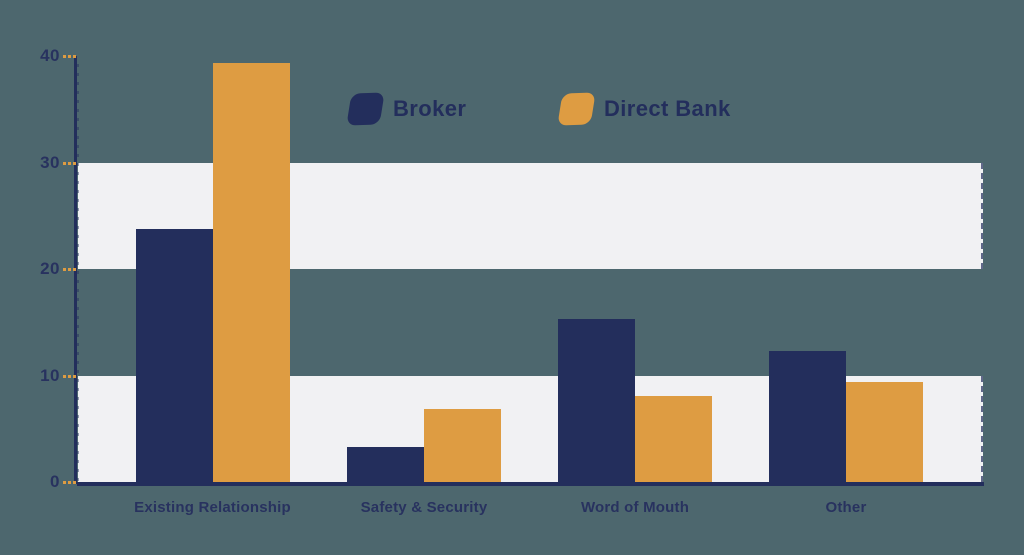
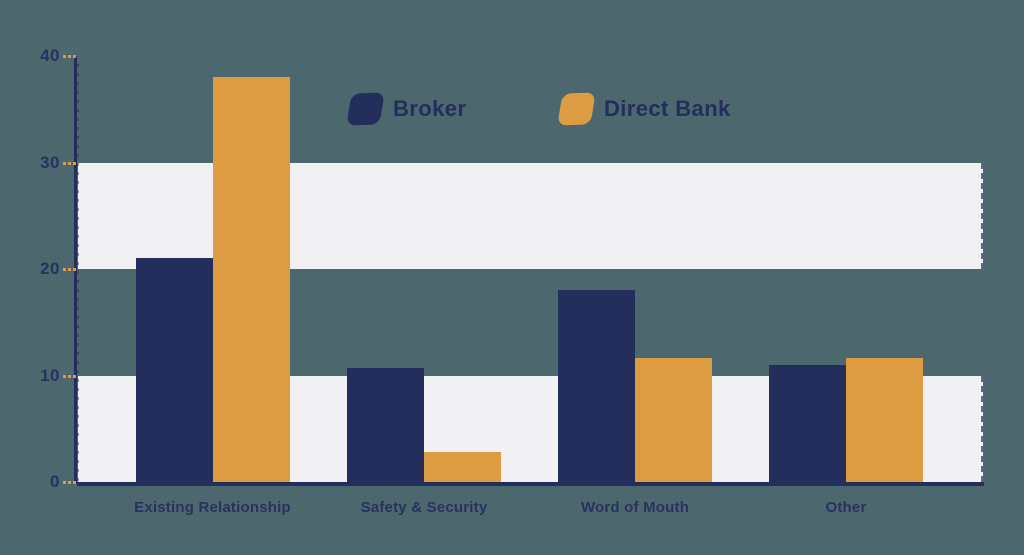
Broker/Existing Relationship: 23.8 -> 21.0
Direct Bank/Existing Relationship: 39.3 -> 38.0
Broker/Safety & Security: 3.3 -> 10.7
Direct Bank/Safety & Security: 6.9 -> 2.8
Broker/Word of Mouth: 15.3 -> 18.0
Direct Bank/Word of Mouth: 8.1 -> 11.6
Broker/Other: 12.3 -> 11.0
Direct Bank/Other: 9.4 -> 11.6
